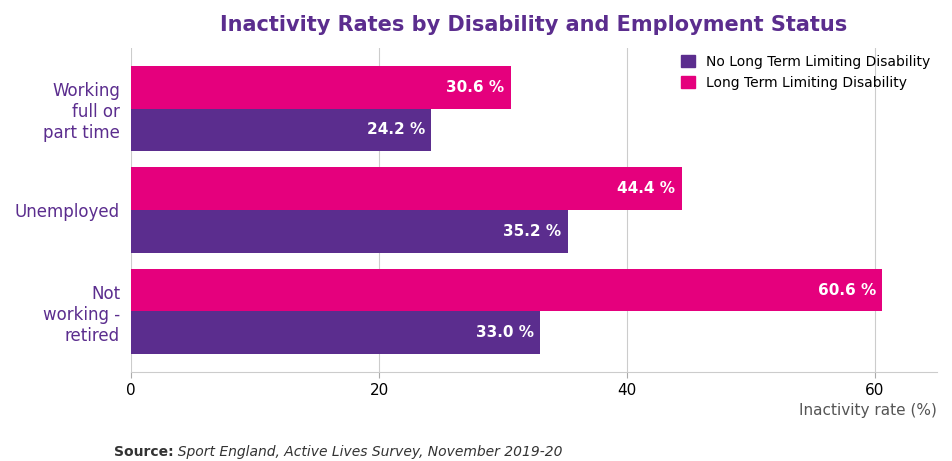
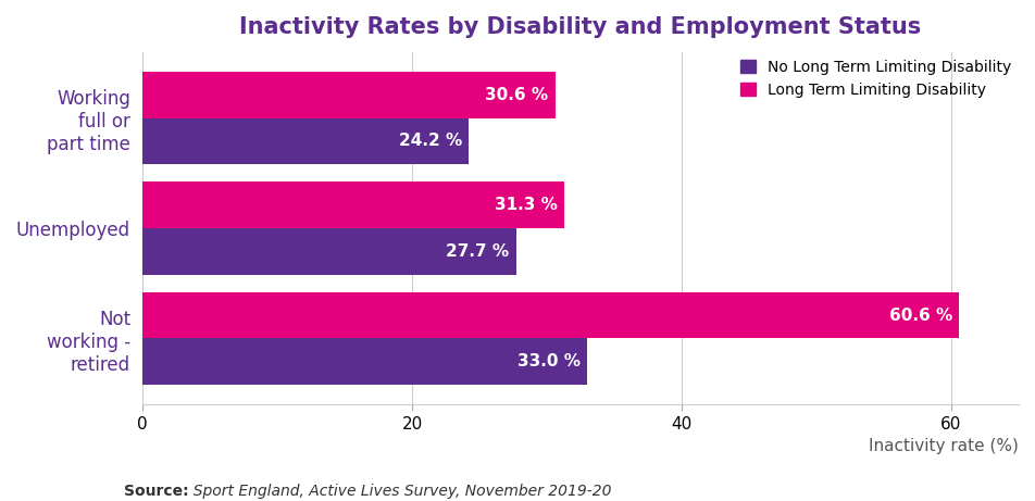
Long Term Limiting Disability/Unemployed: 44.4 -> 31.3
No Long Term Limiting Disability/Unemployed: 35.2 -> 27.7
